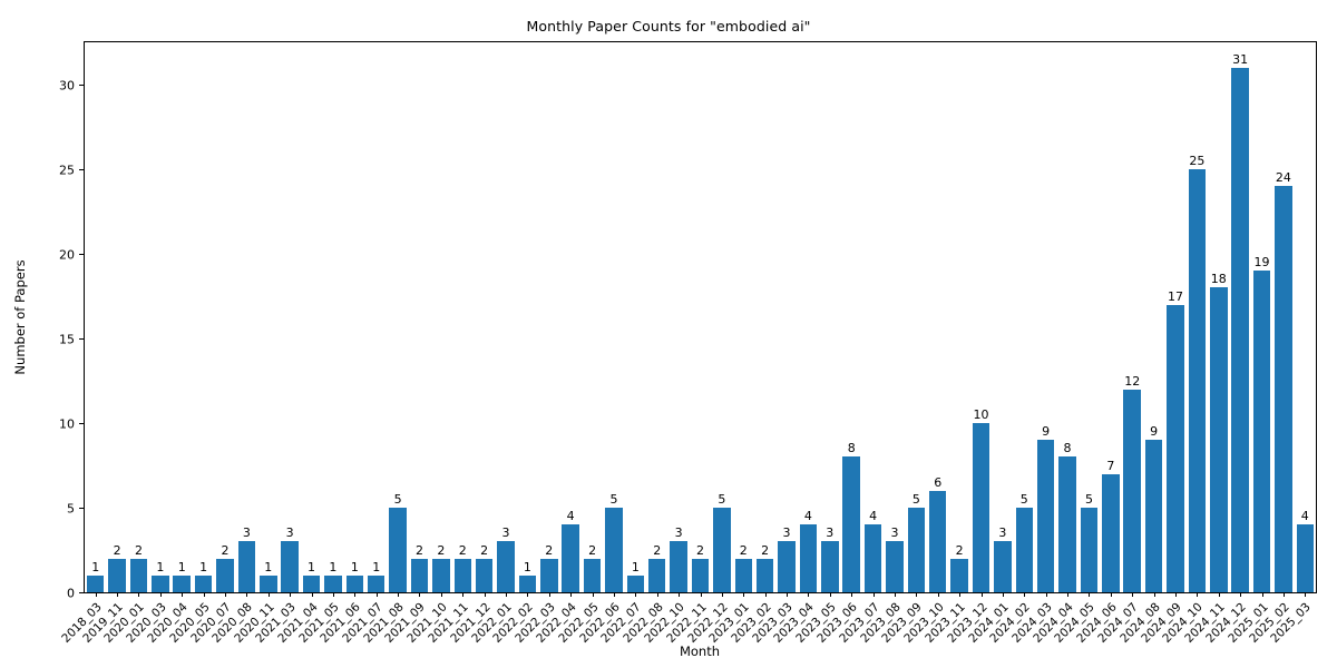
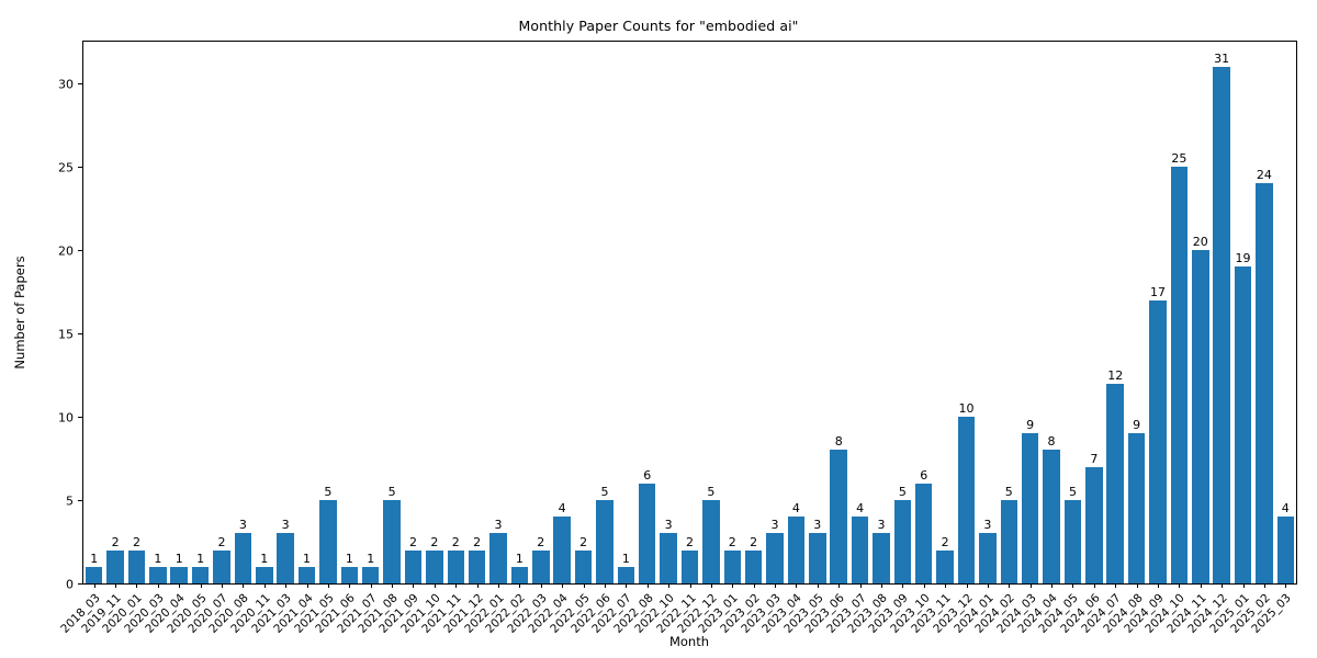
2021_05: 1 -> 5
2022_08: 2 -> 6
2024_11: 18 -> 20
